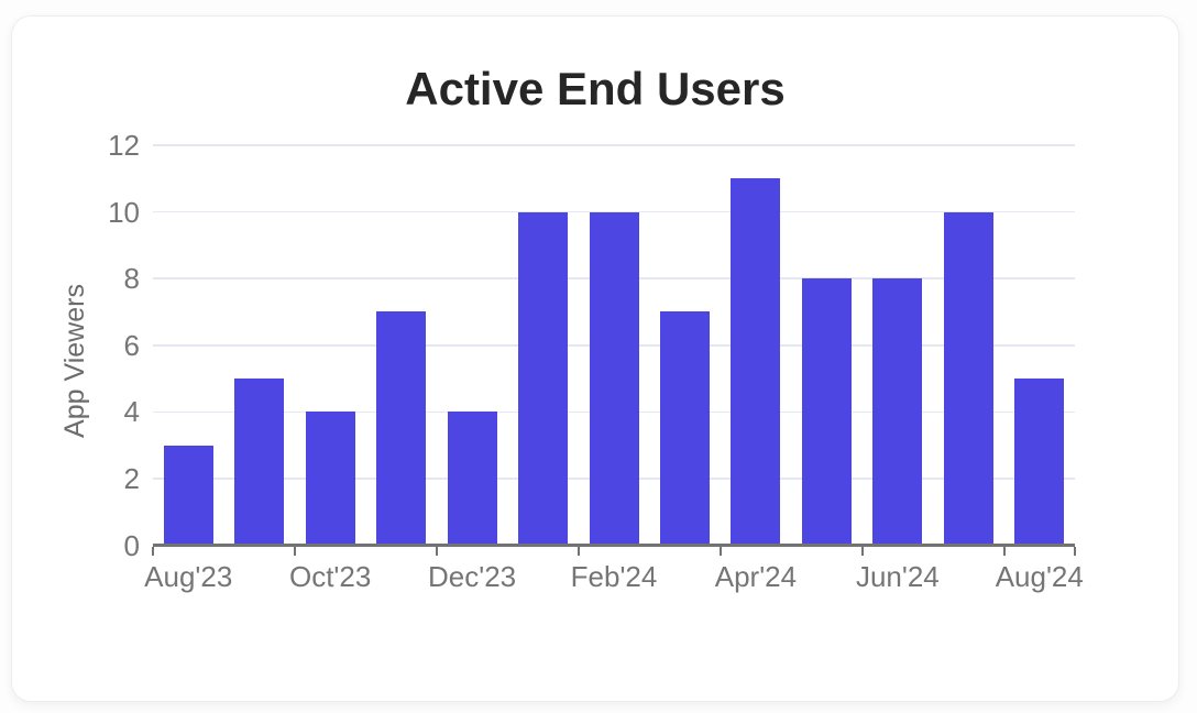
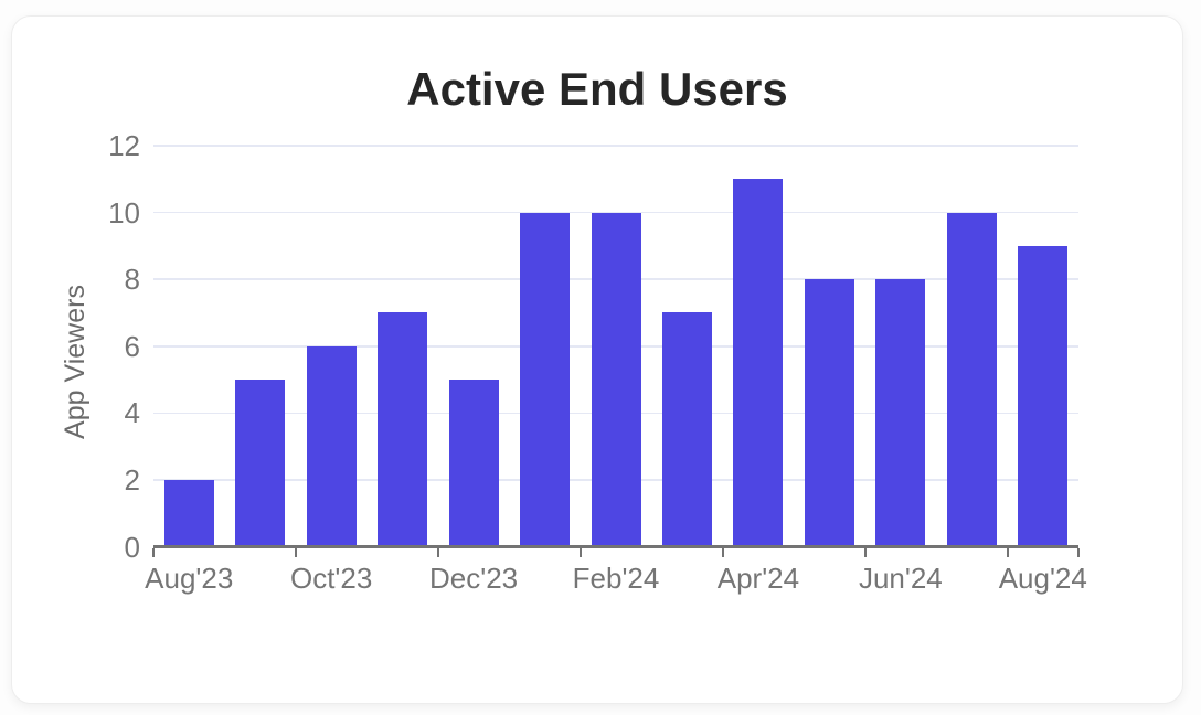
Aug'23: 3 -> 2
Oct'23: 4 -> 6
Dec'23: 4 -> 5
Aug'24: 5 -> 9
